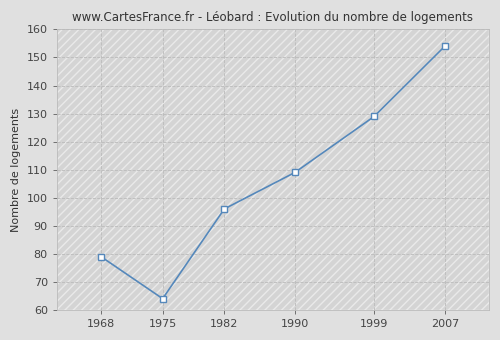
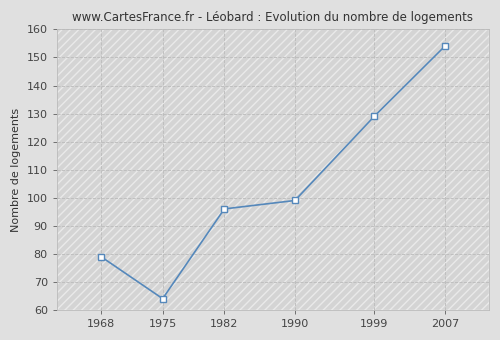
1990: 109 -> 99
